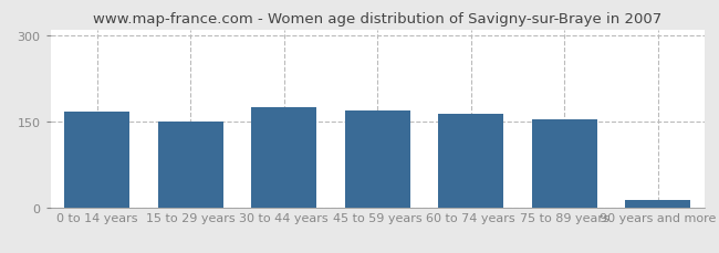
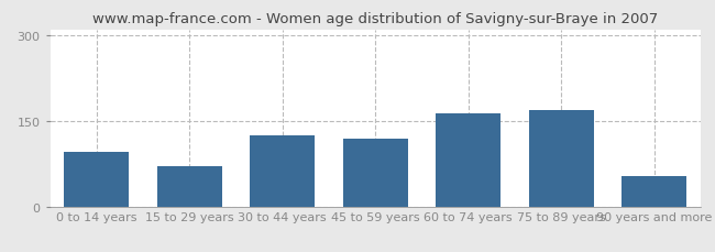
0 to 14 years: 166 -> 96
15 to 29 years: 150 -> 70
30 to 44 years: 175 -> 124
45 to 59 years: 169 -> 118
75 to 89 years: 153 -> 168
90 years and more: 13 -> 54
